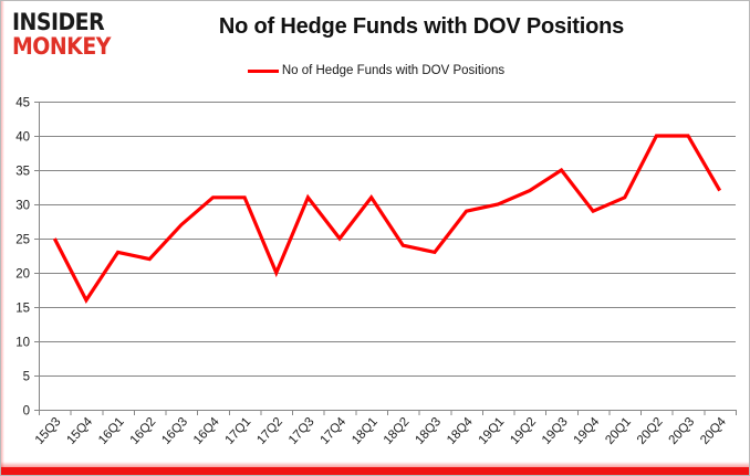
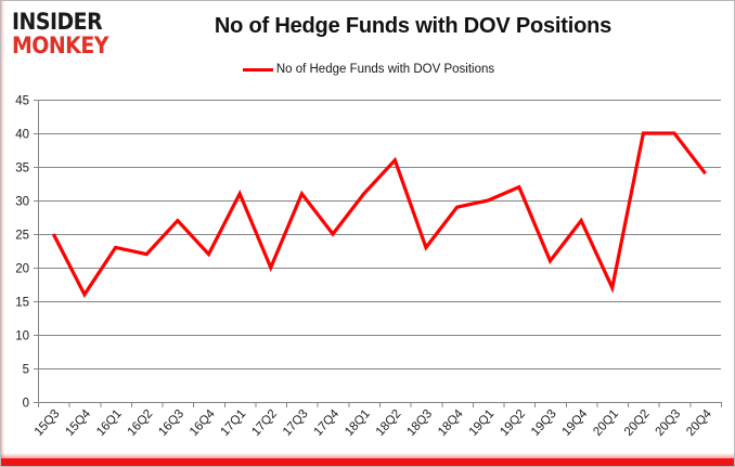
16Q4: 31 -> 22
18Q2: 24 -> 36
19Q3: 35 -> 21
19Q4: 29 -> 27
20Q1: 31 -> 17
20Q4: 32 -> 34
